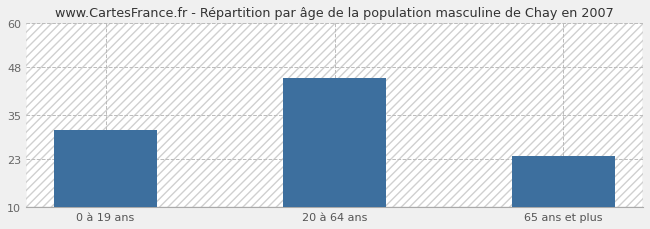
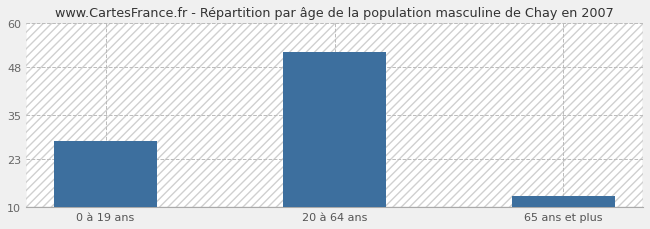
0 à 19 ans: 31 -> 28
20 à 64 ans: 45 -> 52
65 ans et plus: 24 -> 13
